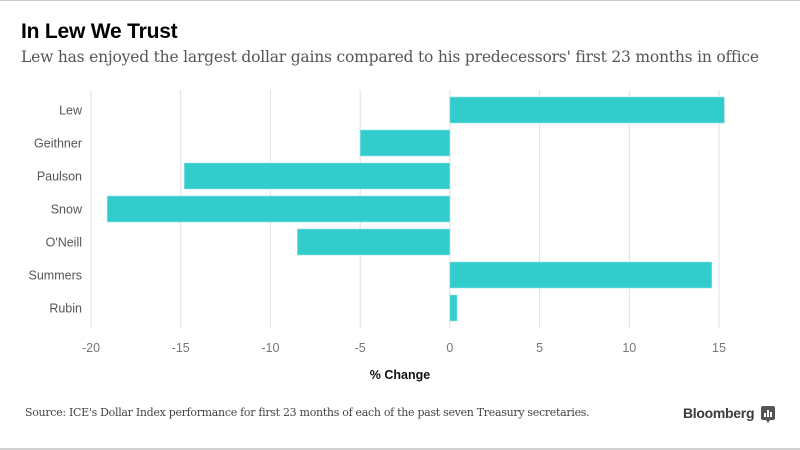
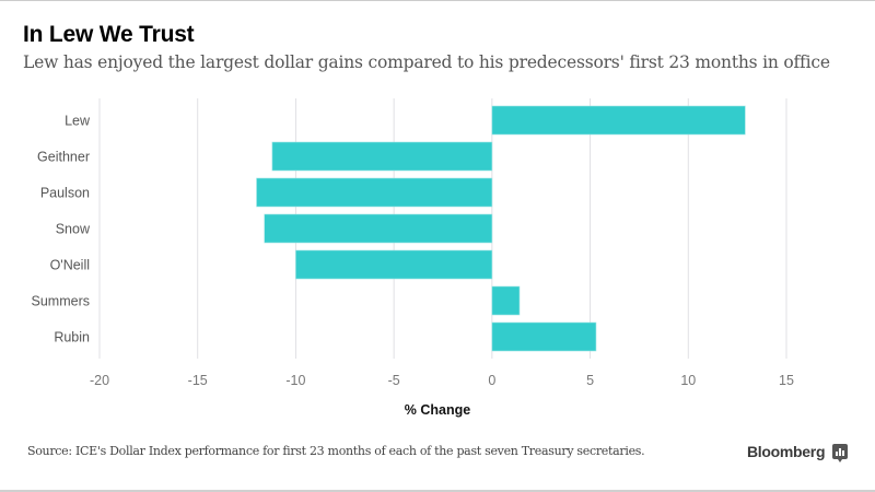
Lew: 15.3 -> 12.9
Geithner: -5.0 -> -11.2
Paulson: -14.8 -> -12.0
Snow: -19.1 -> -11.6
O'Neill: -8.5 -> -10.0
Summers: 14.6 -> 1.4
Rubin: 0.4 -> 5.3
